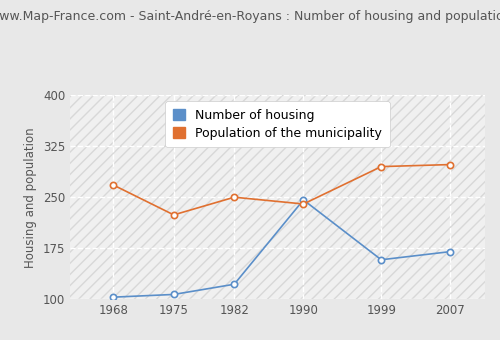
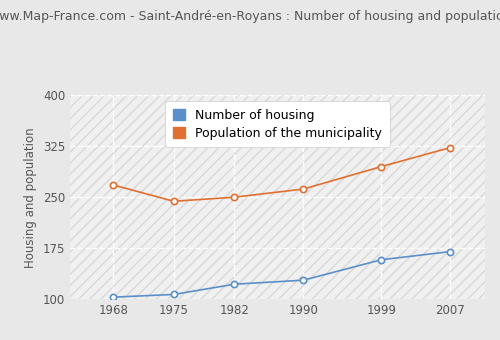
Population of the municipality/1975: 224 -> 244
Number of housing/1990: 246 -> 128
Population of the municipality/1990: 240 -> 262
Population of the municipality/2007: 298 -> 323
